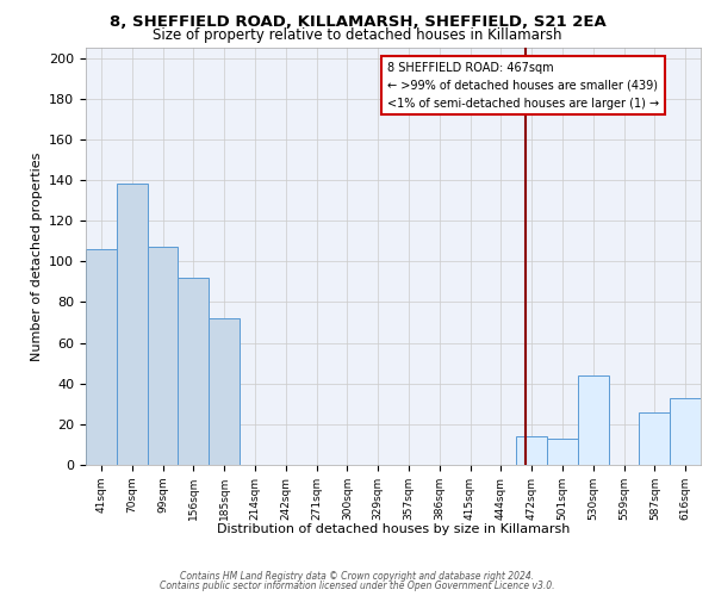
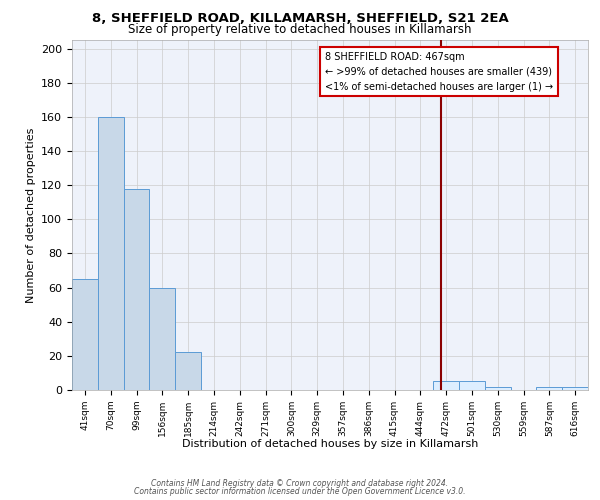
41sqm: 106 -> 65
70sqm: 138 -> 160
99sqm: 107 -> 118
156sqm: 92 -> 60
185sqm: 72 -> 22
472sqm: 14 -> 5
501sqm: 13 -> 5
530sqm: 44 -> 2
587sqm: 26 -> 2
616sqm: 33 -> 2
